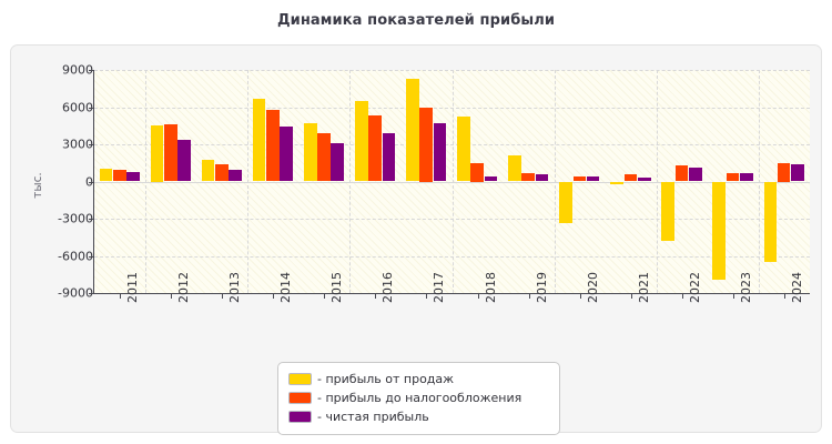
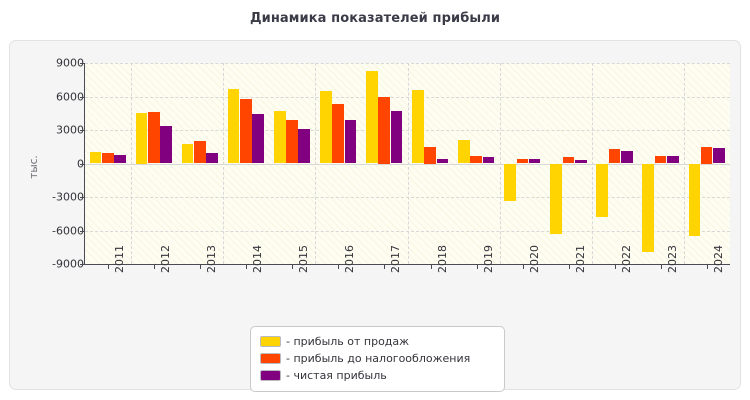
- прибыль до налогообложения/2013: 1400 -> 2000
- прибыль от продаж/2018: 5200 -> 6600
- прибыль от продаж/2021: -200 -> -6300
